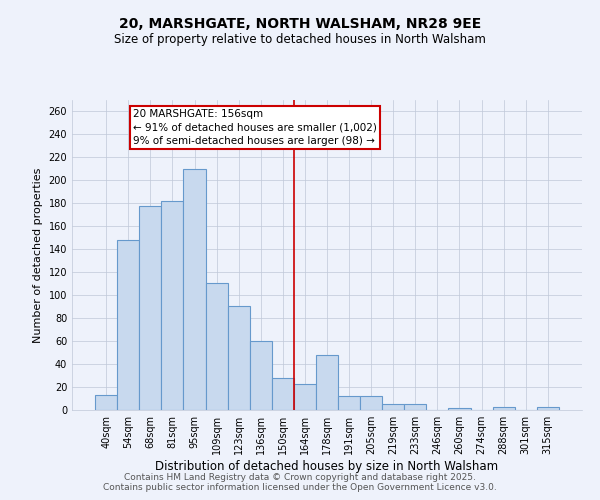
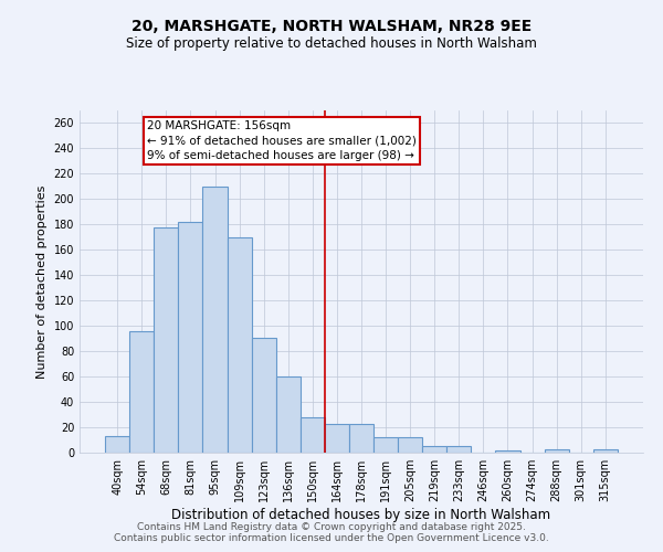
54sqm: 148 -> 96
109sqm: 111 -> 170
178sqm: 48 -> 23
